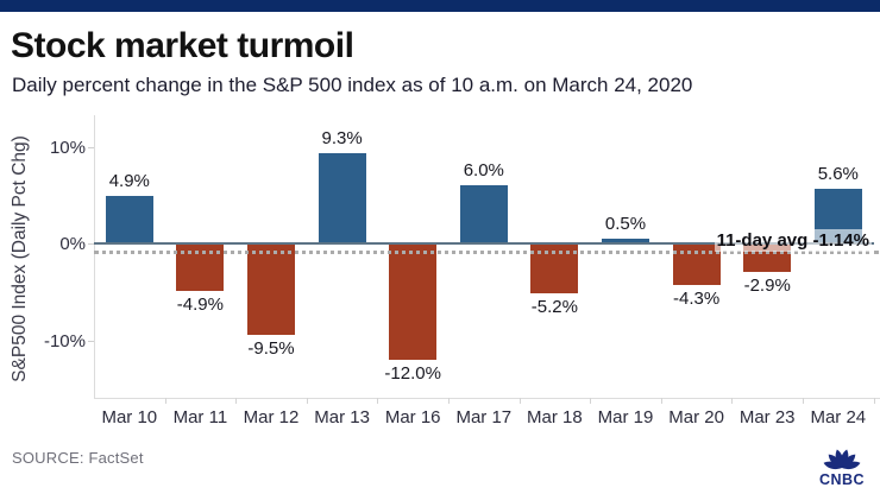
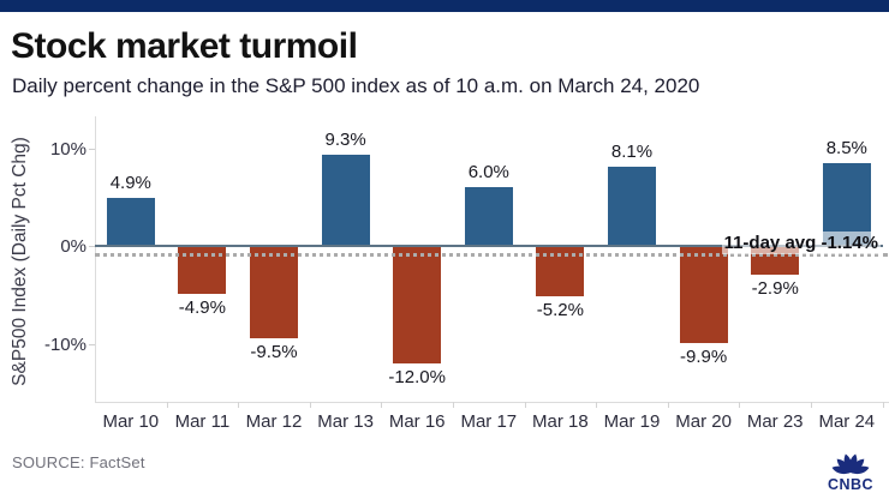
Mar 19: 0.5% -> 8.1%
Mar 20: -4.3% -> -9.9%
Mar 24: 5.6% -> 8.5%
